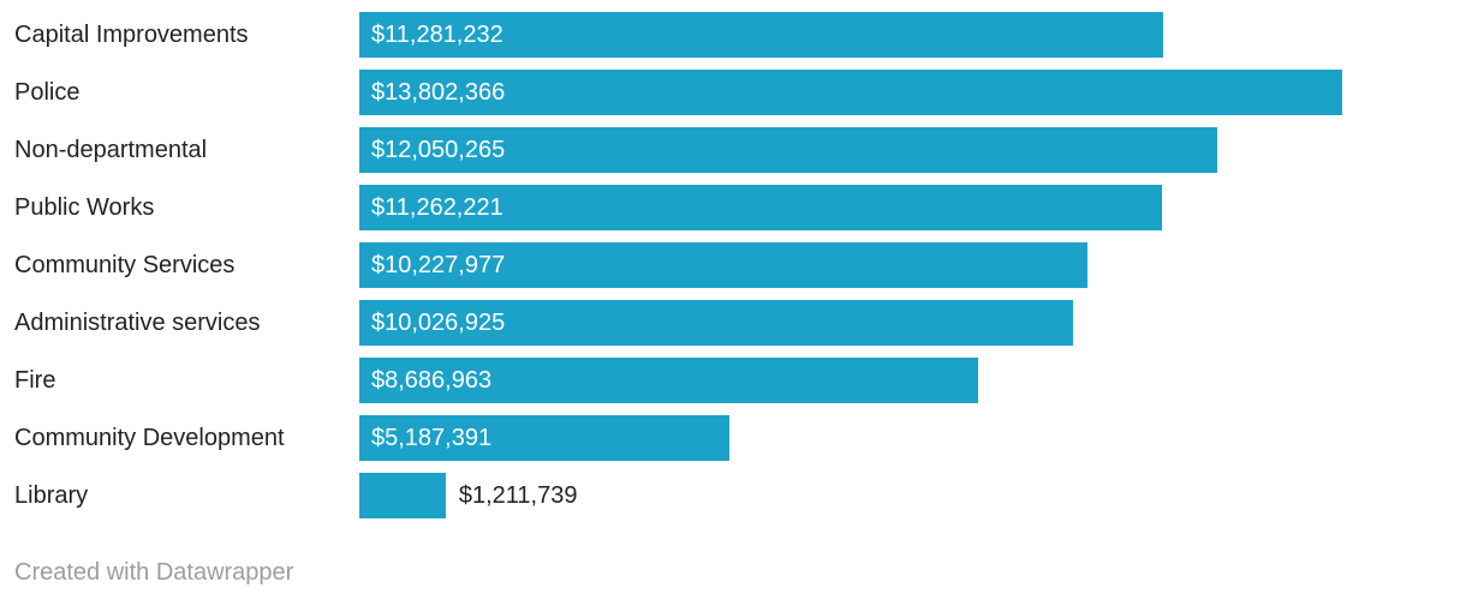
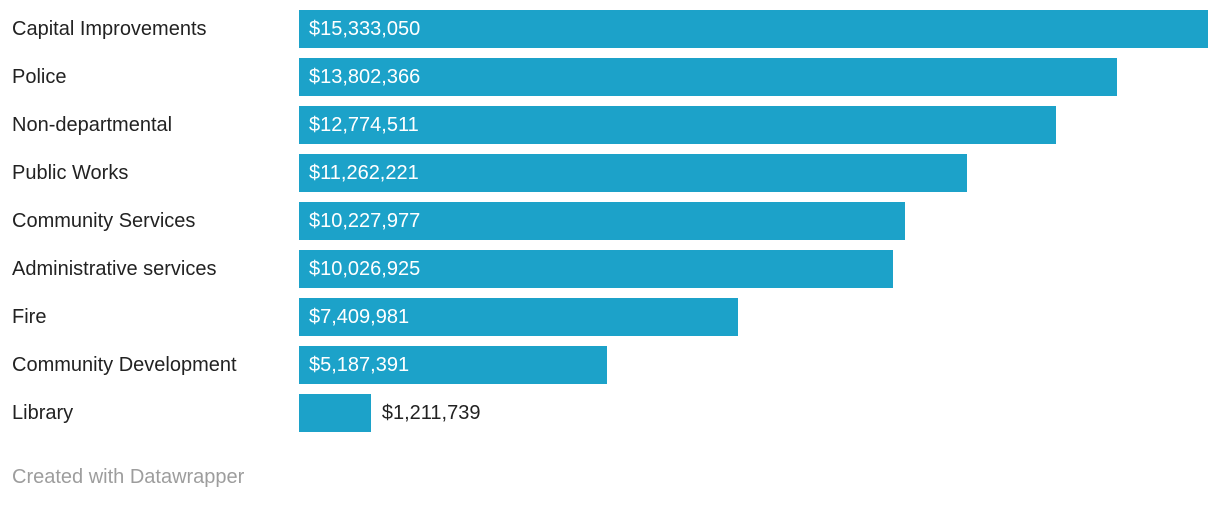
Capital Improvements: $11,281,232 -> $15,333,050
Non-departmental: $12,050,265 -> $12,774,511
Fire: $8,686,963 -> $7,409,981
